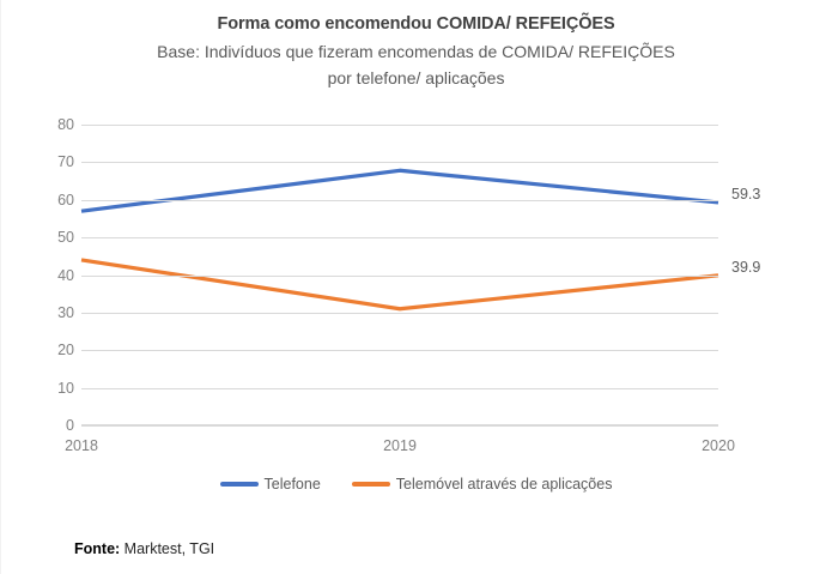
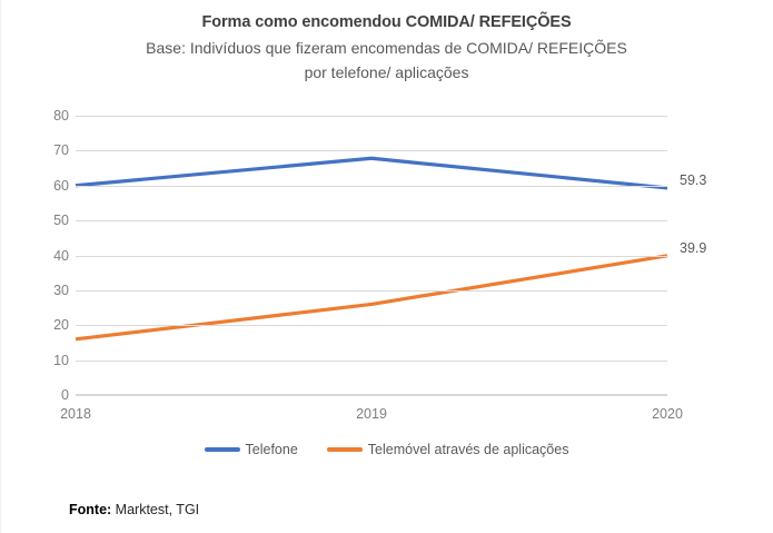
Telefone/2018: 57 -> 60
Telemóvel através de aplicações/2018: 44 -> 16
Telemóvel através de aplicações/2019: 31 -> 26
